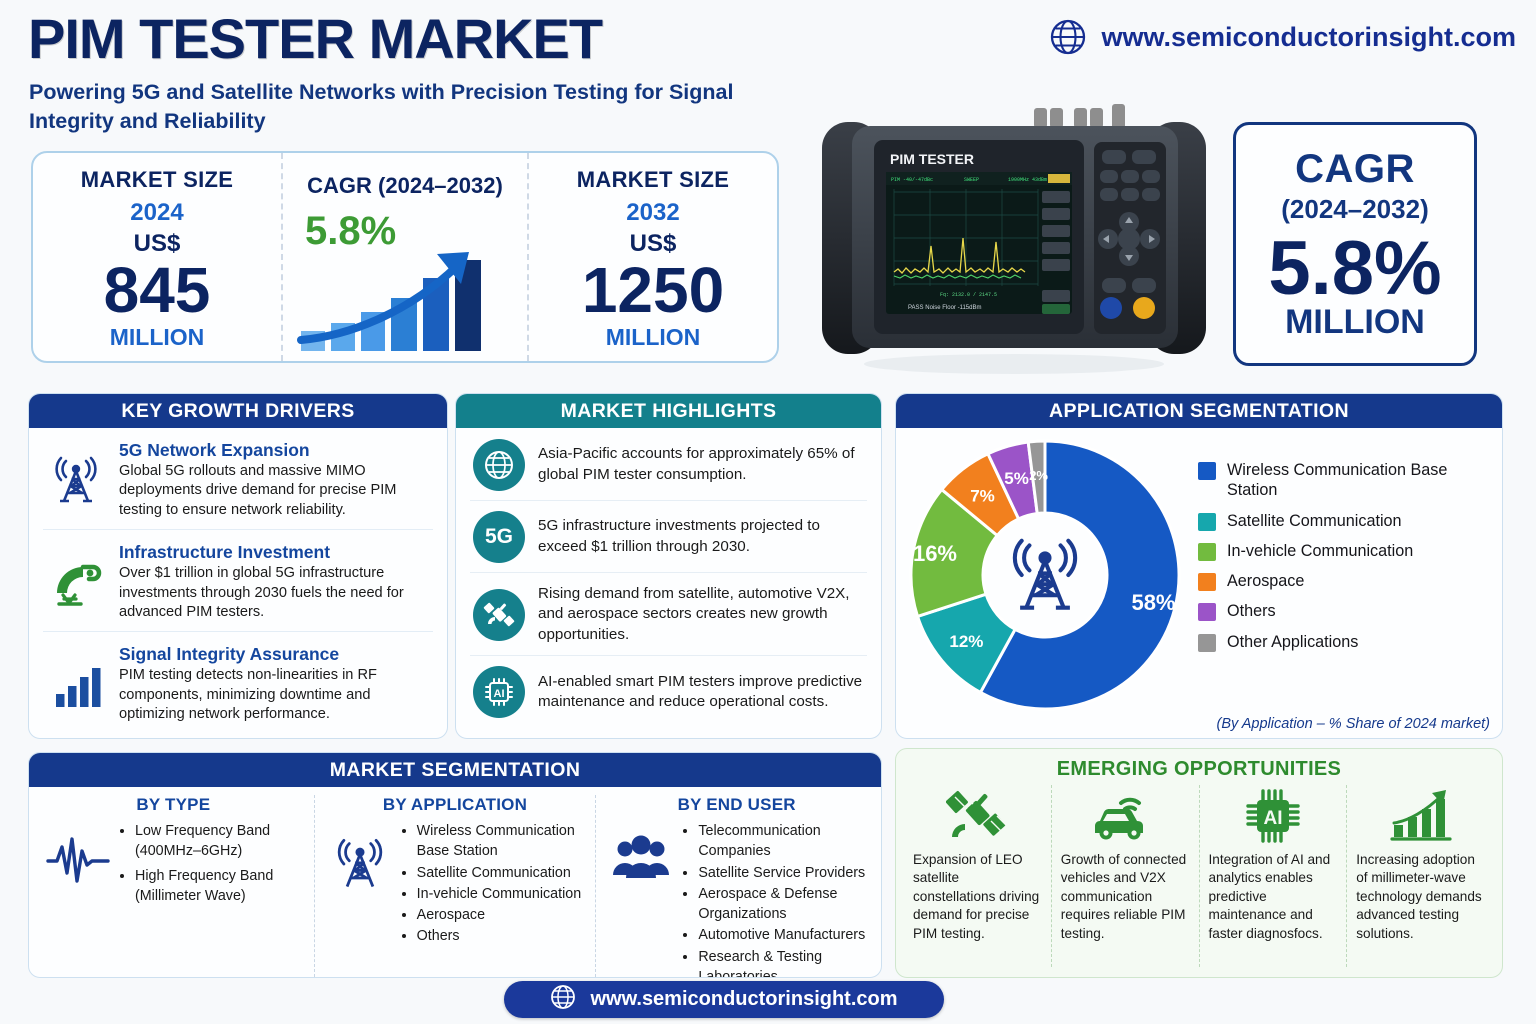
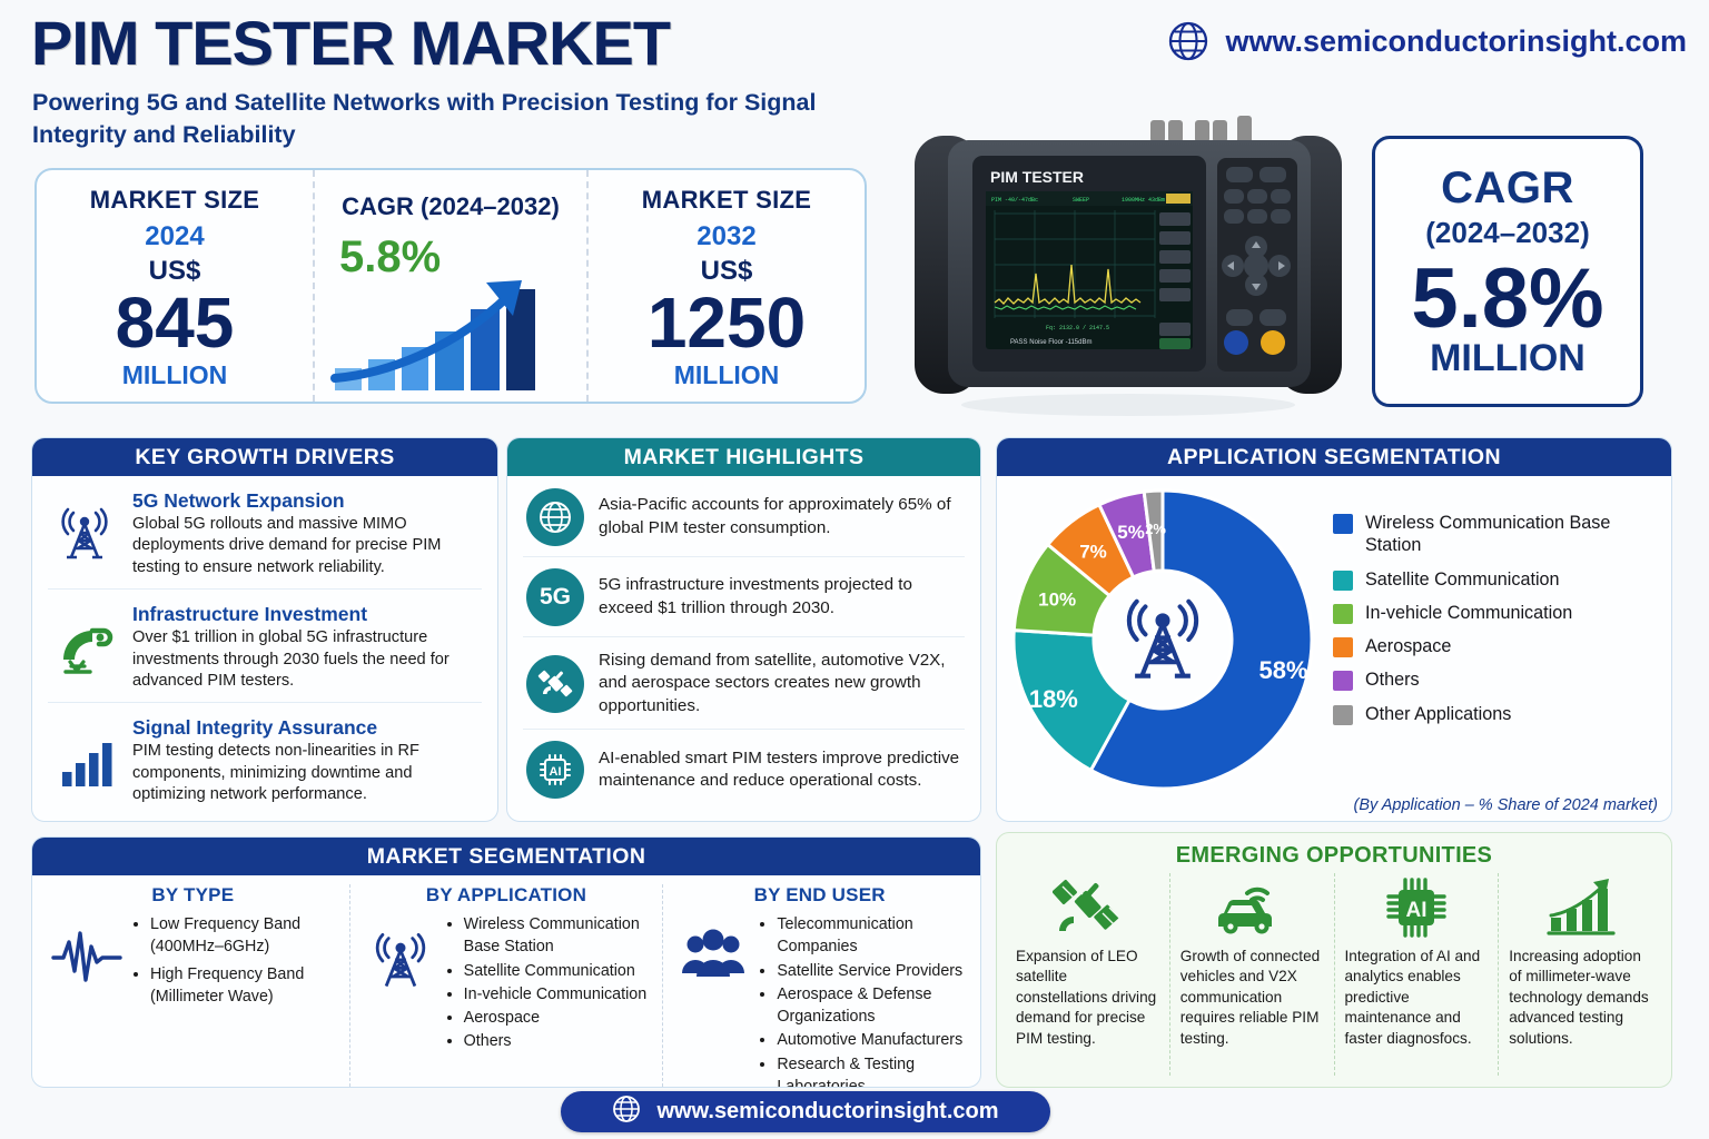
Satellite Communication: 12% -> 18%
In-vehicle Communication: 16% -> 10%
